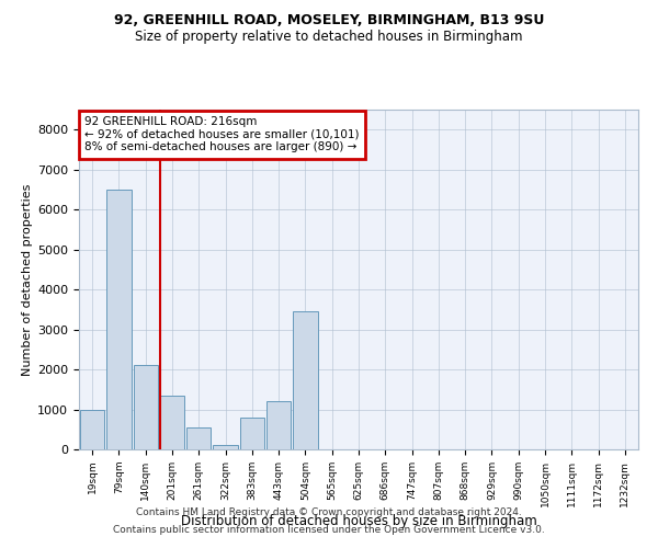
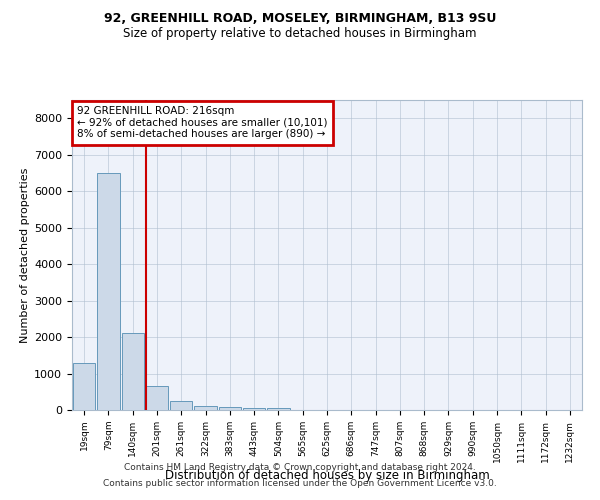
19sqm: 1000 -> 1300
201sqm: 1350 -> 650
261sqm: 550 -> 260
383sqm: 800 -> 80
443sqm: 1200 -> 50
504sqm: 3450 -> 60
